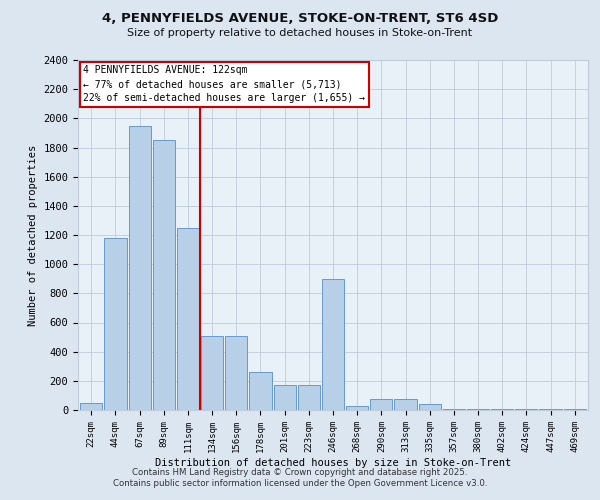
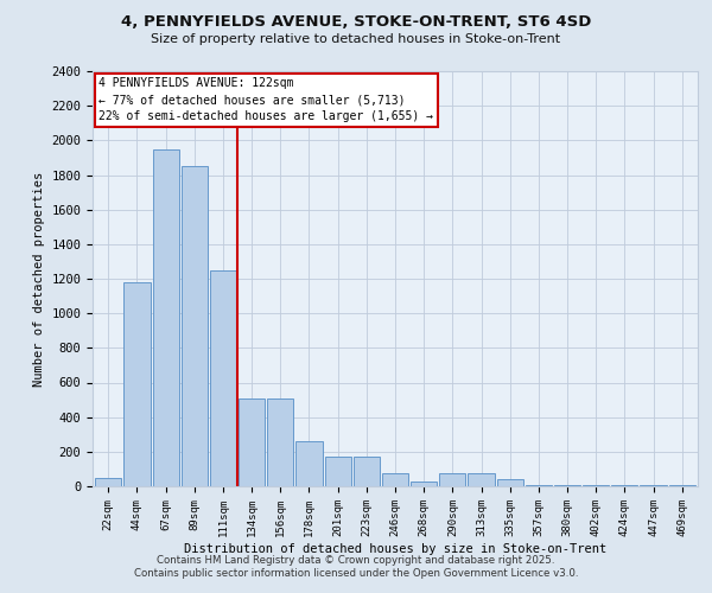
246sqm: 900 -> 80
